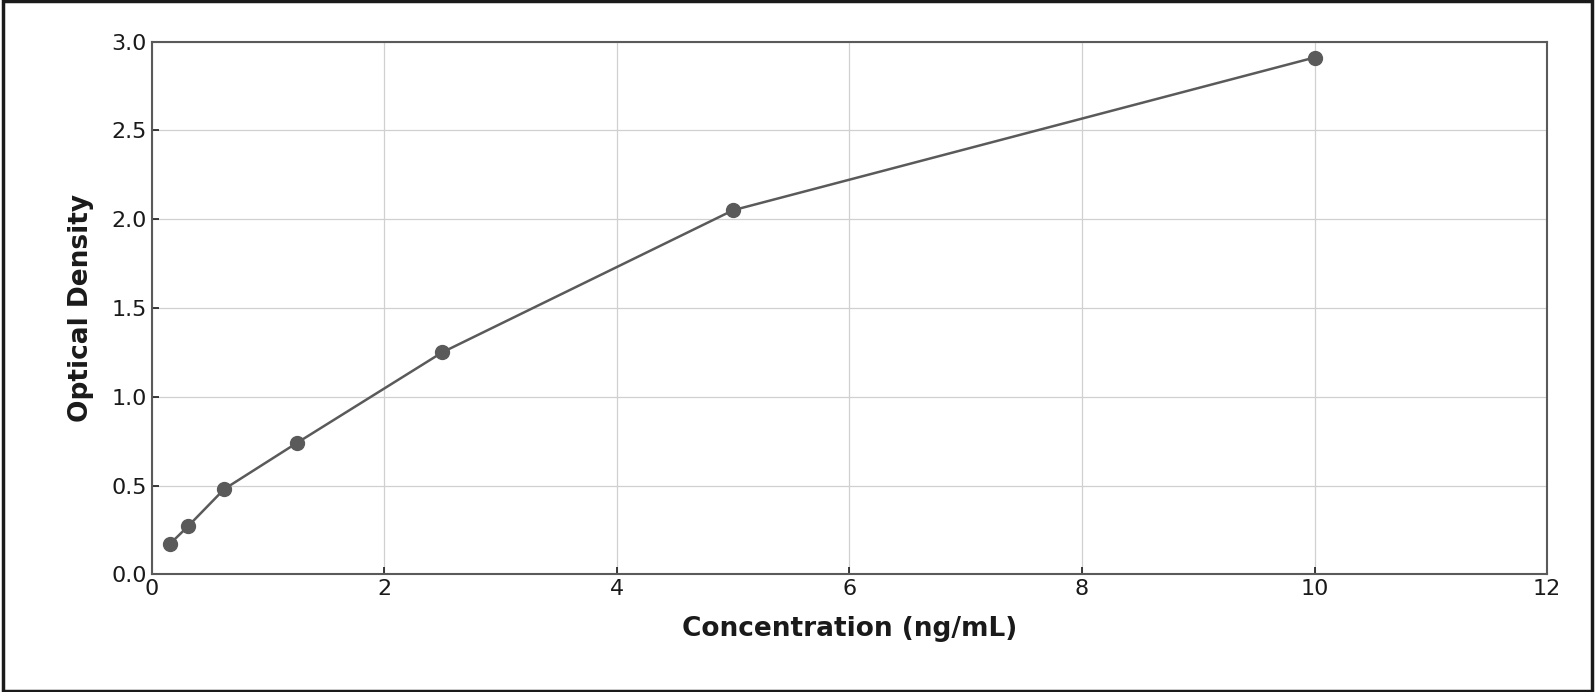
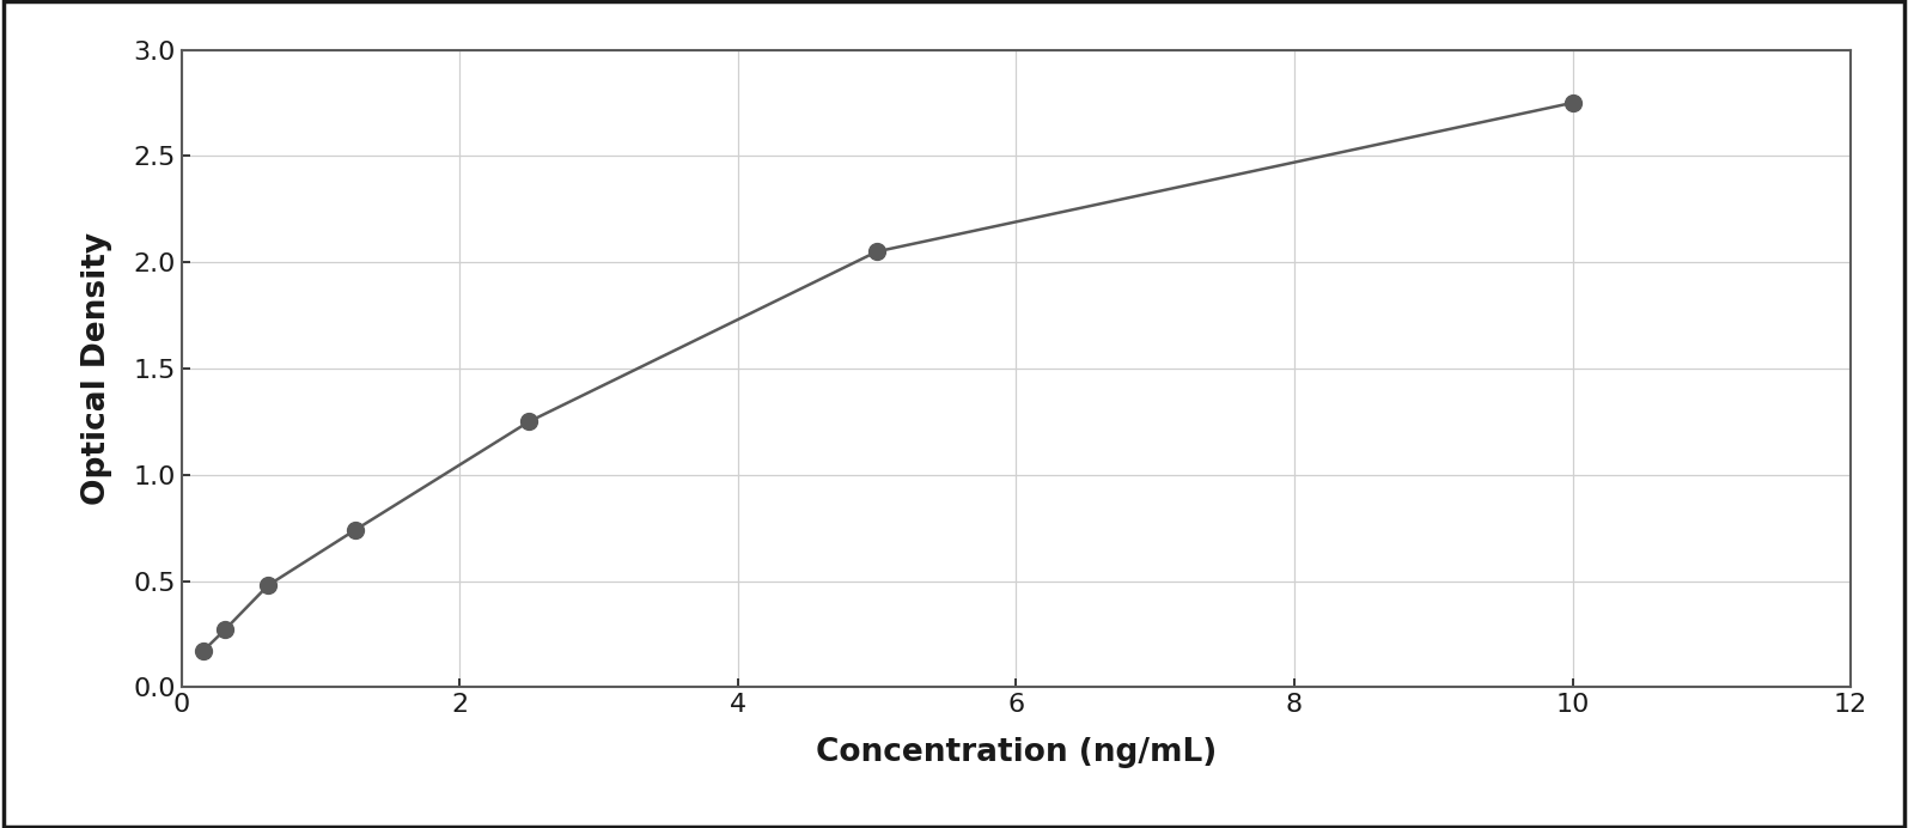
10: 2.91 -> 2.75
